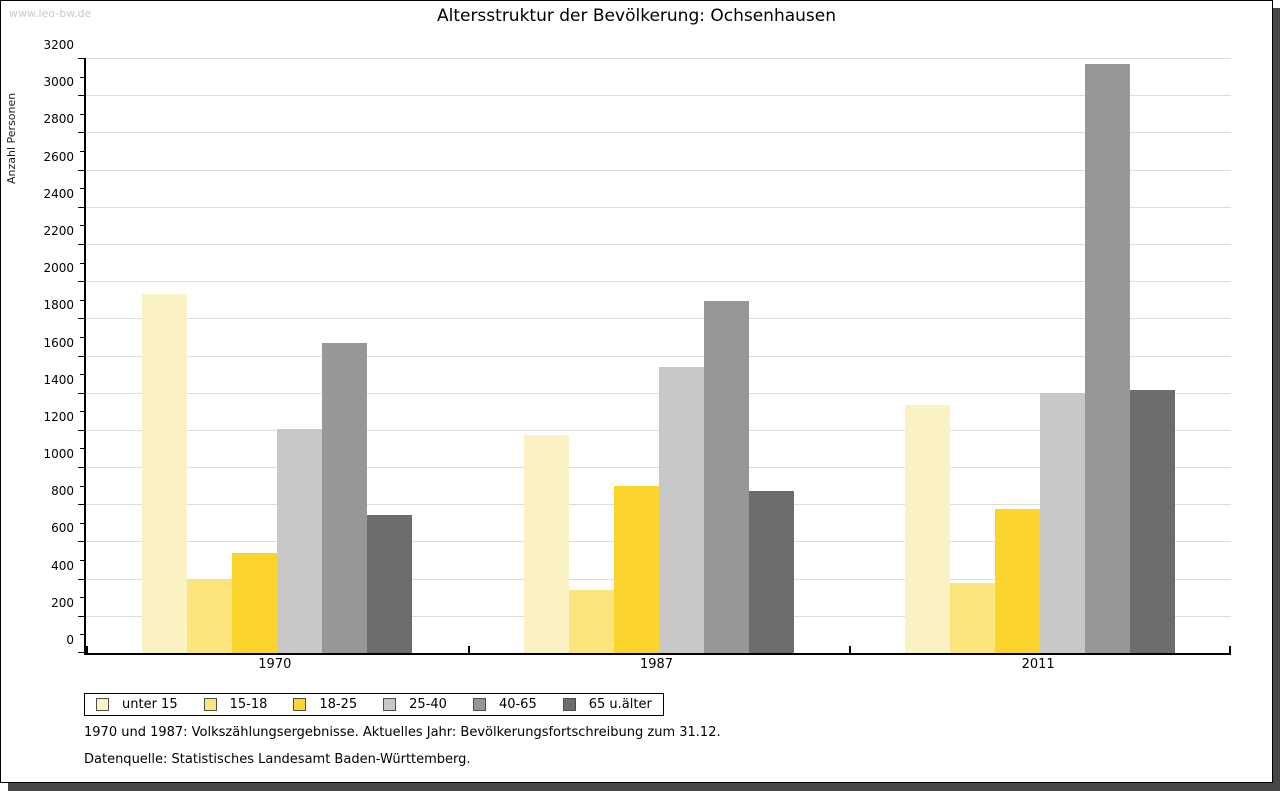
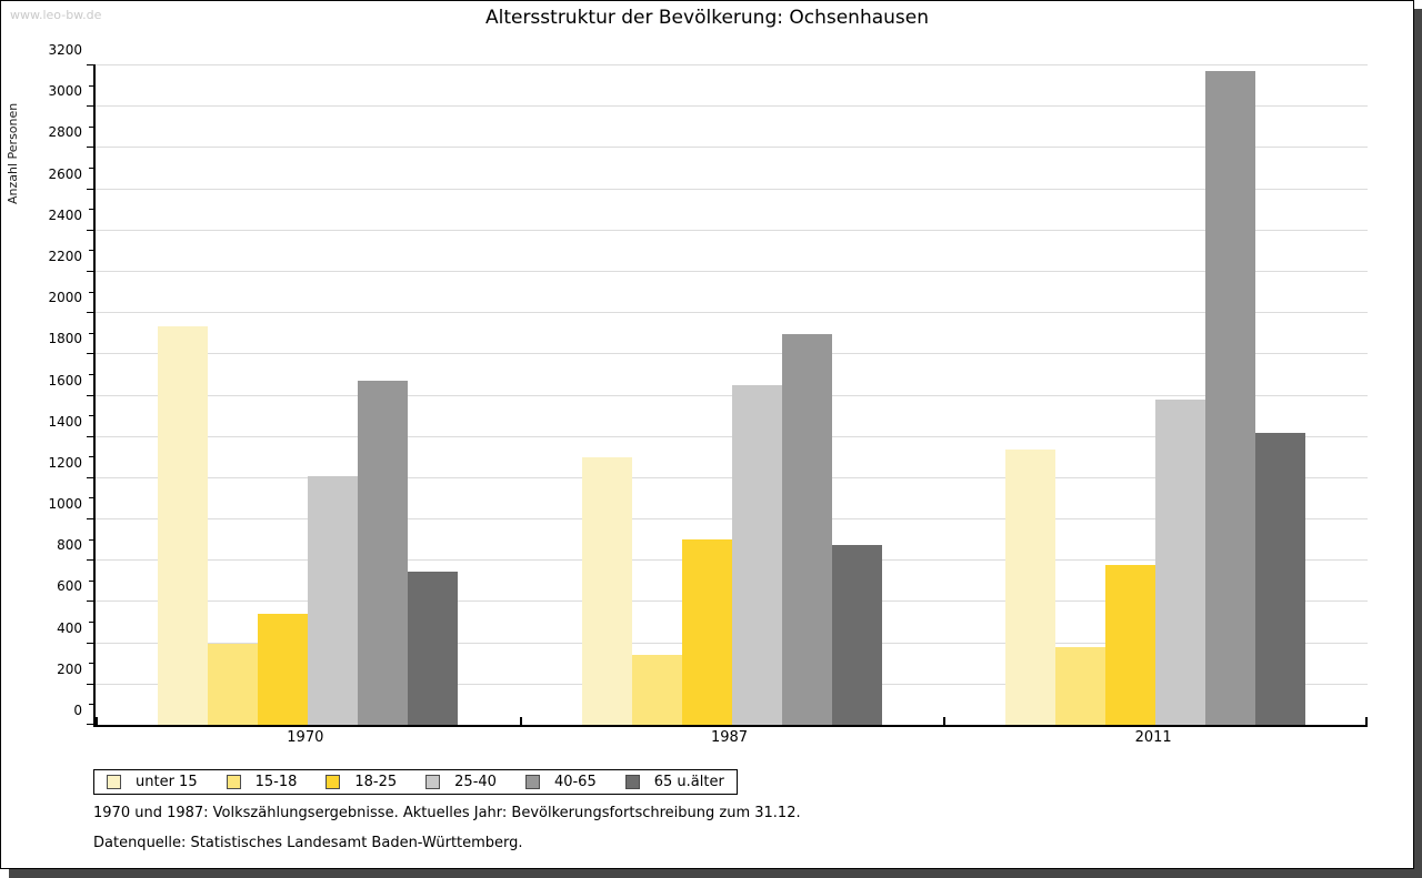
unter 15/1987: 1170 -> 1300
25-40/1987: 1540 -> 1640
25-40/2011: 1400 -> 1580
